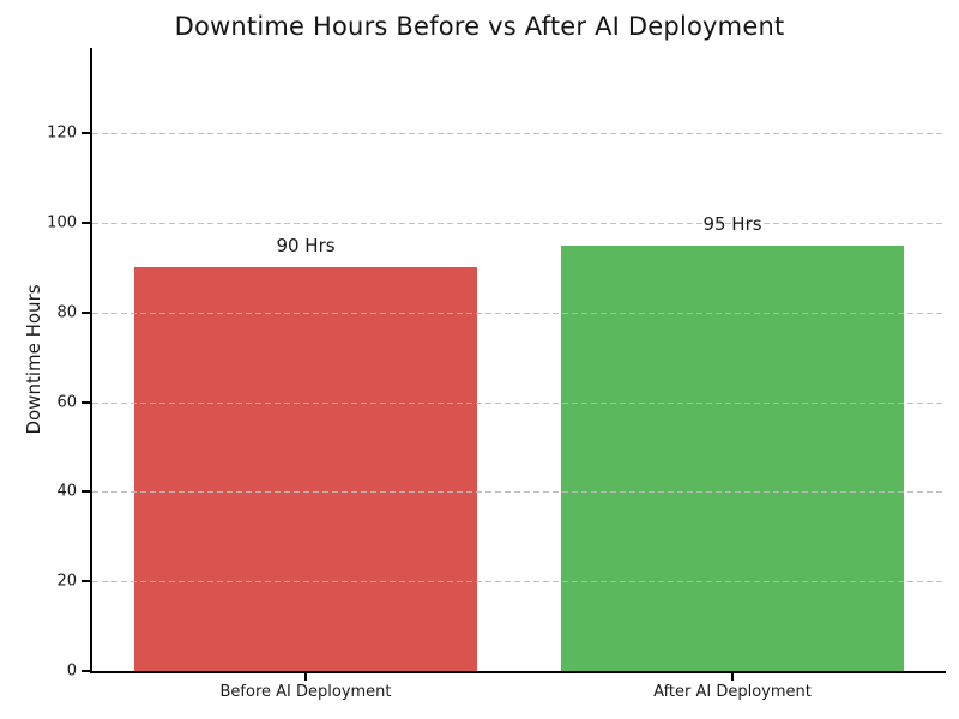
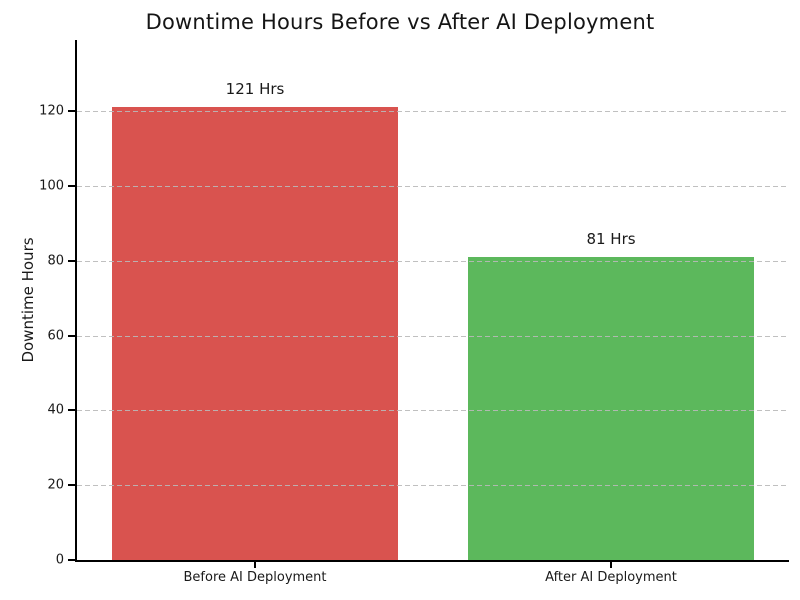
Before AI Deployment: 90 -> 121
After AI Deployment: 95 -> 81
